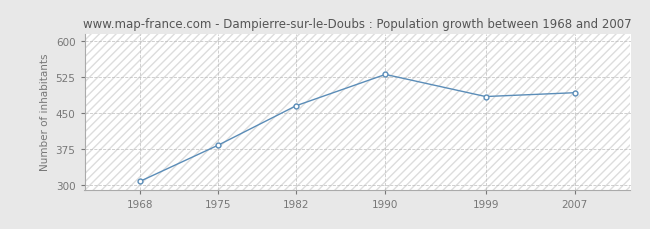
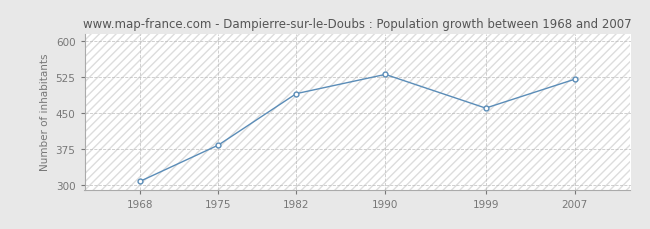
1982: 465 -> 490
1999: 484 -> 460
2007: 492 -> 520
